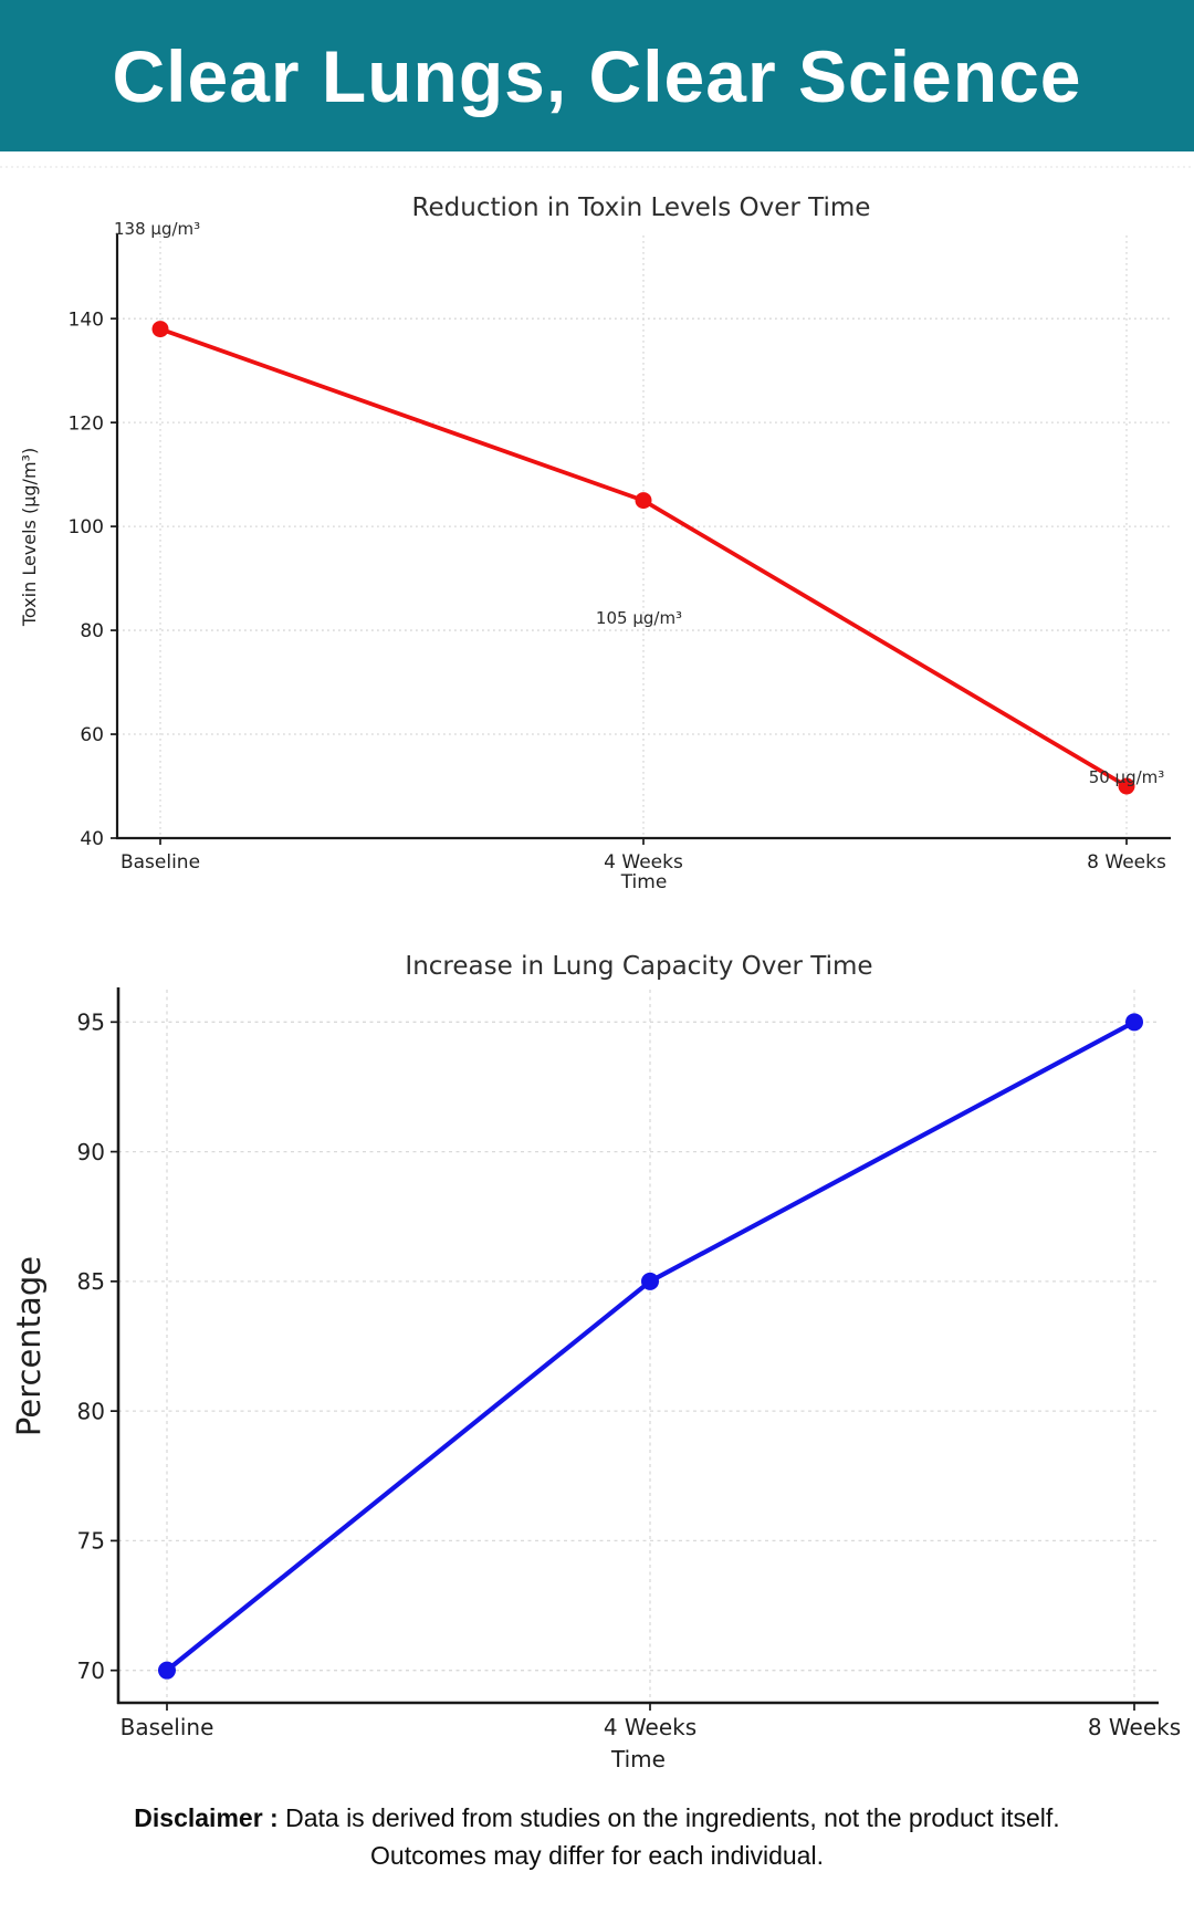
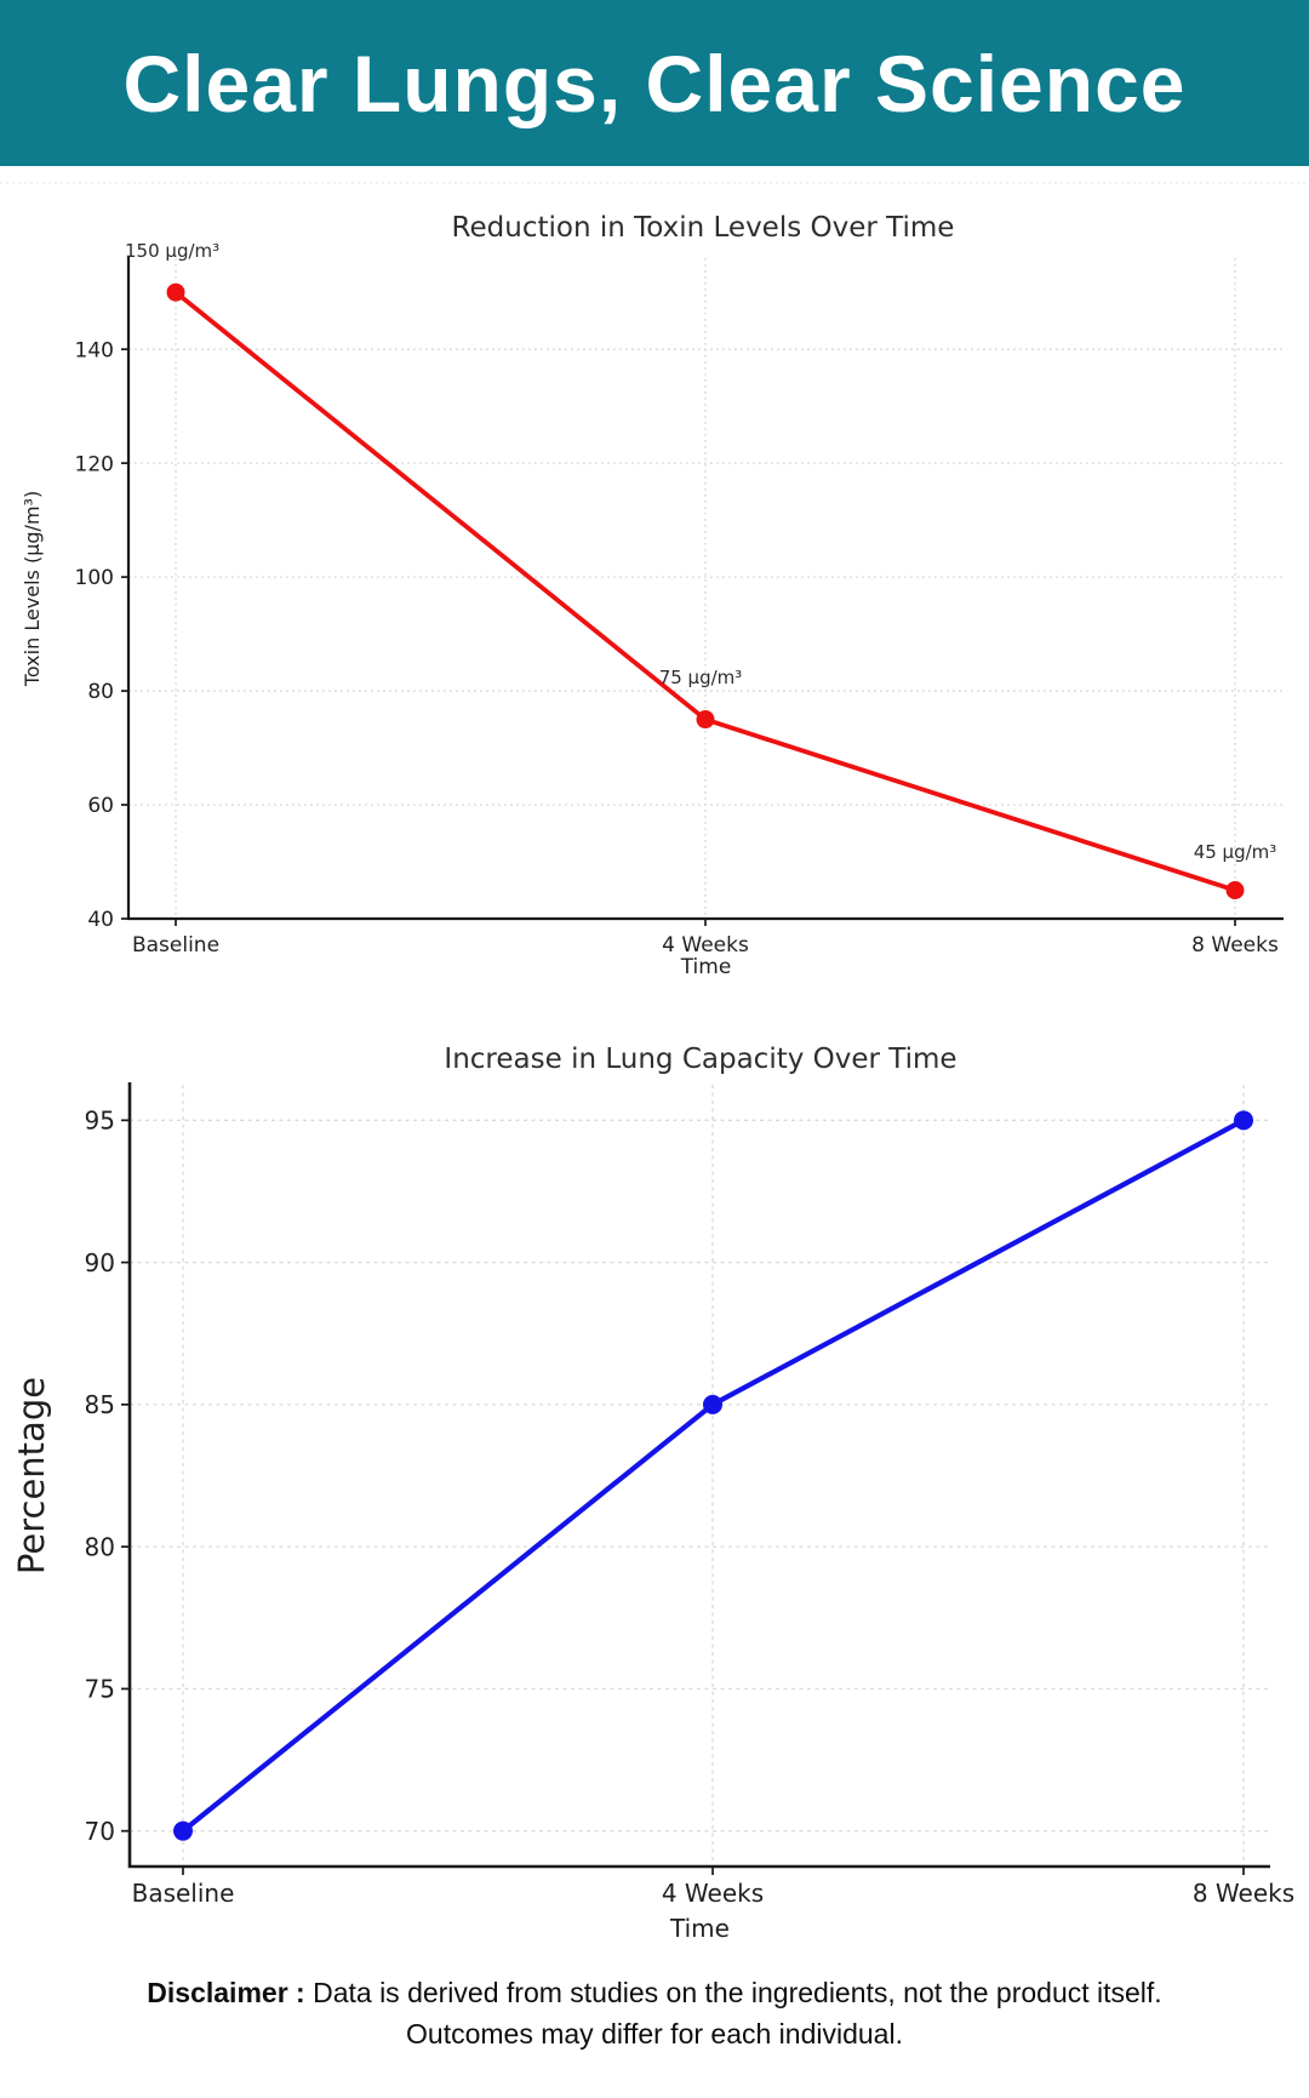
Reduction in Toxin Levels Over Time/Baseline: 138 -> 150
Reduction in Toxin Levels Over Time/4 Weeks: 105 -> 75
Reduction in Toxin Levels Over Time/8 Weeks: 50 -> 45
